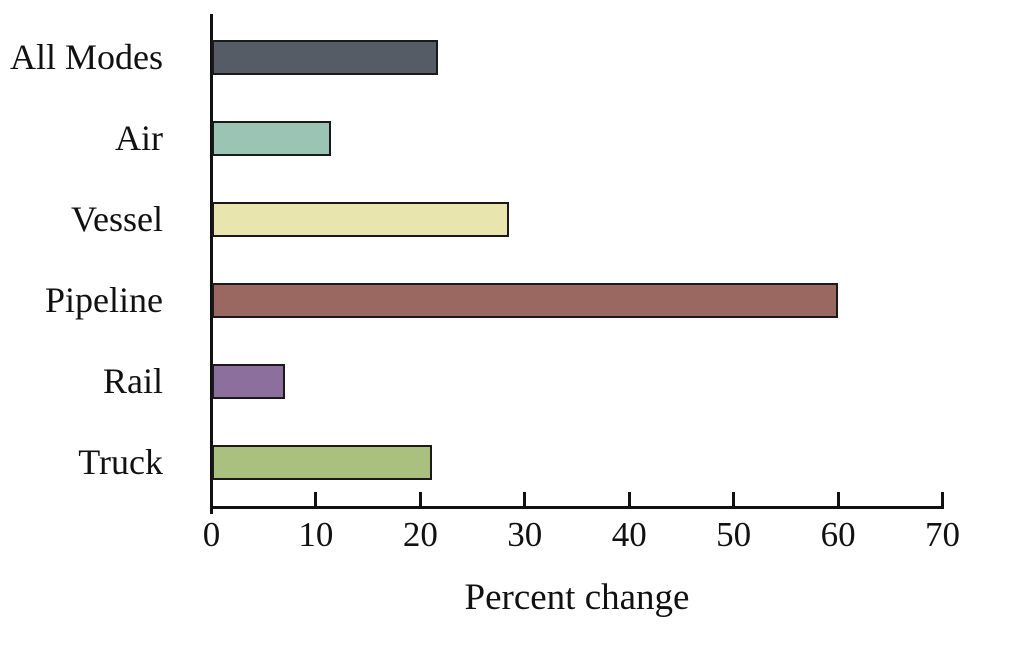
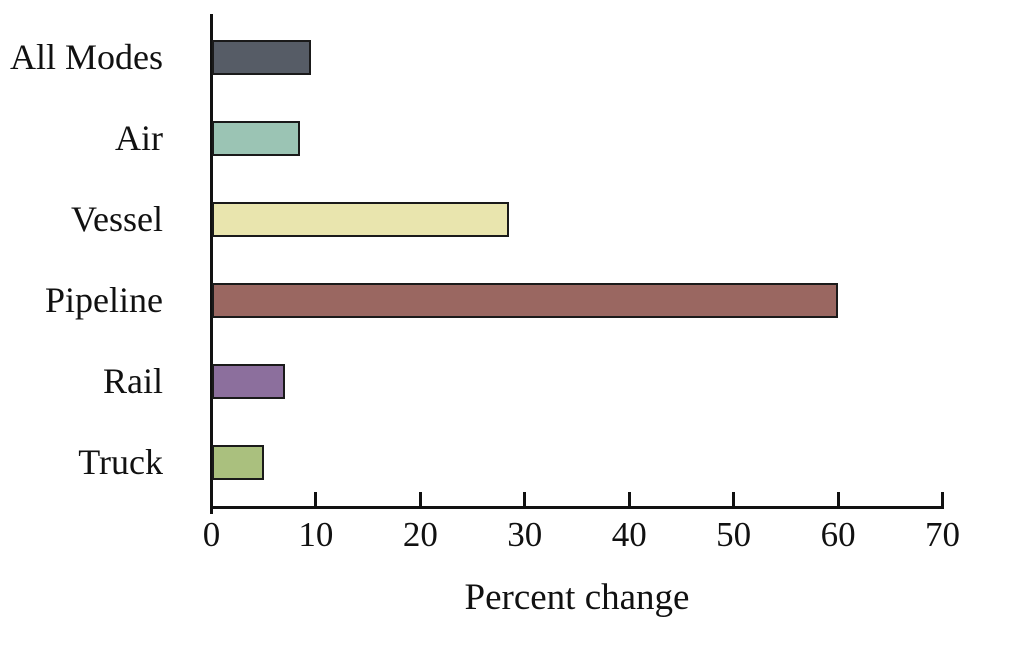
All Modes: 21.7 -> 9.5
Air: 11.4 -> 8.5
Truck: 21.1 -> 5.0
